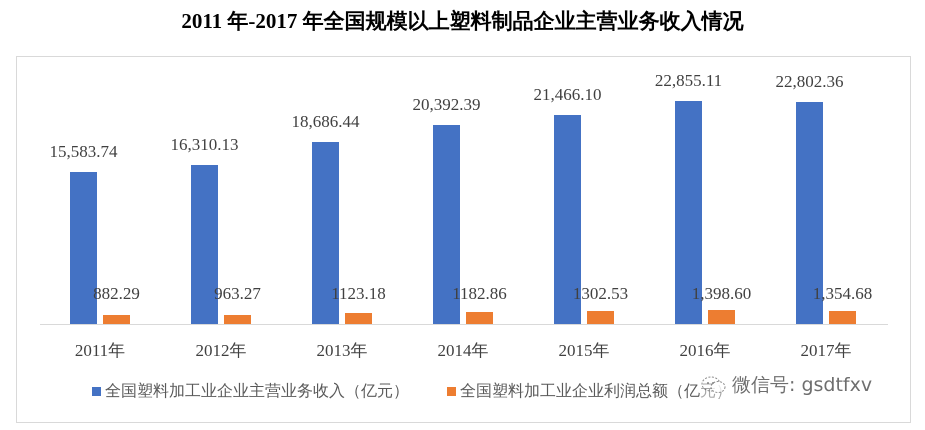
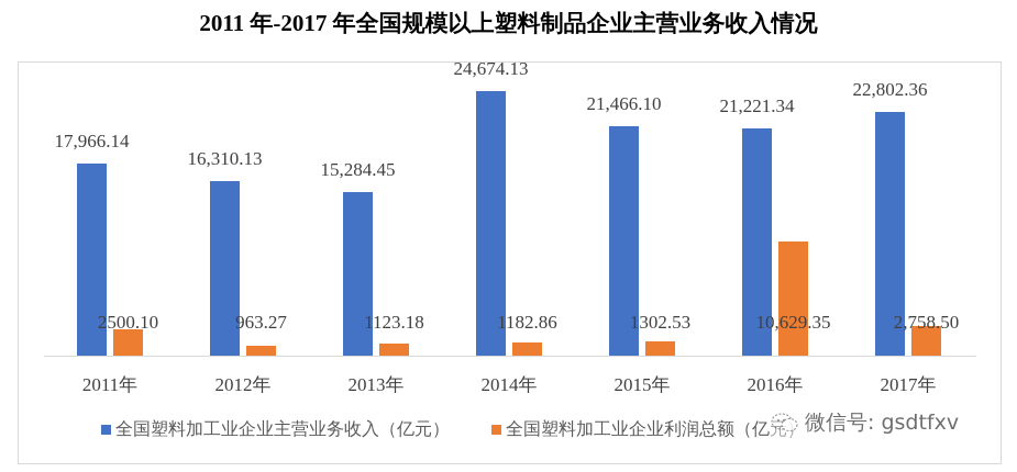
全国塑料加工业企业主营业务收入（亿元）/2011年: 15,583.74 -> 17,966.14
全国塑料加工业企业利润总额（亿元）/2011年: 882.29 -> 2500.10
全国塑料加工业企业主营业务收入（亿元）/2013年: 18,686.44 -> 15,284.45
全国塑料加工业企业主营业务收入（亿元）/2014年: 20,392.39 -> 24,674.13
全国塑料加工业企业主营业务收入（亿元）/2016年: 22,855.11 -> 21,221.34
全国塑料加工业企业利润总额（亿元）/2016年: 1,398.60 -> 10,629.35
全国塑料加工业企业利润总额（亿元）/2017年: 1,354.68 -> 2,758.50
